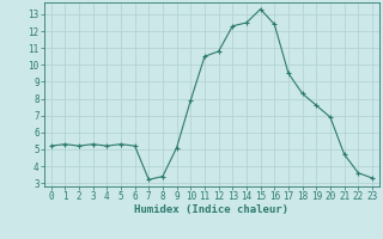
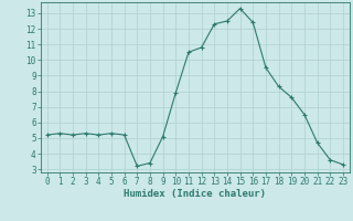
20: 6.9 -> 6.5
